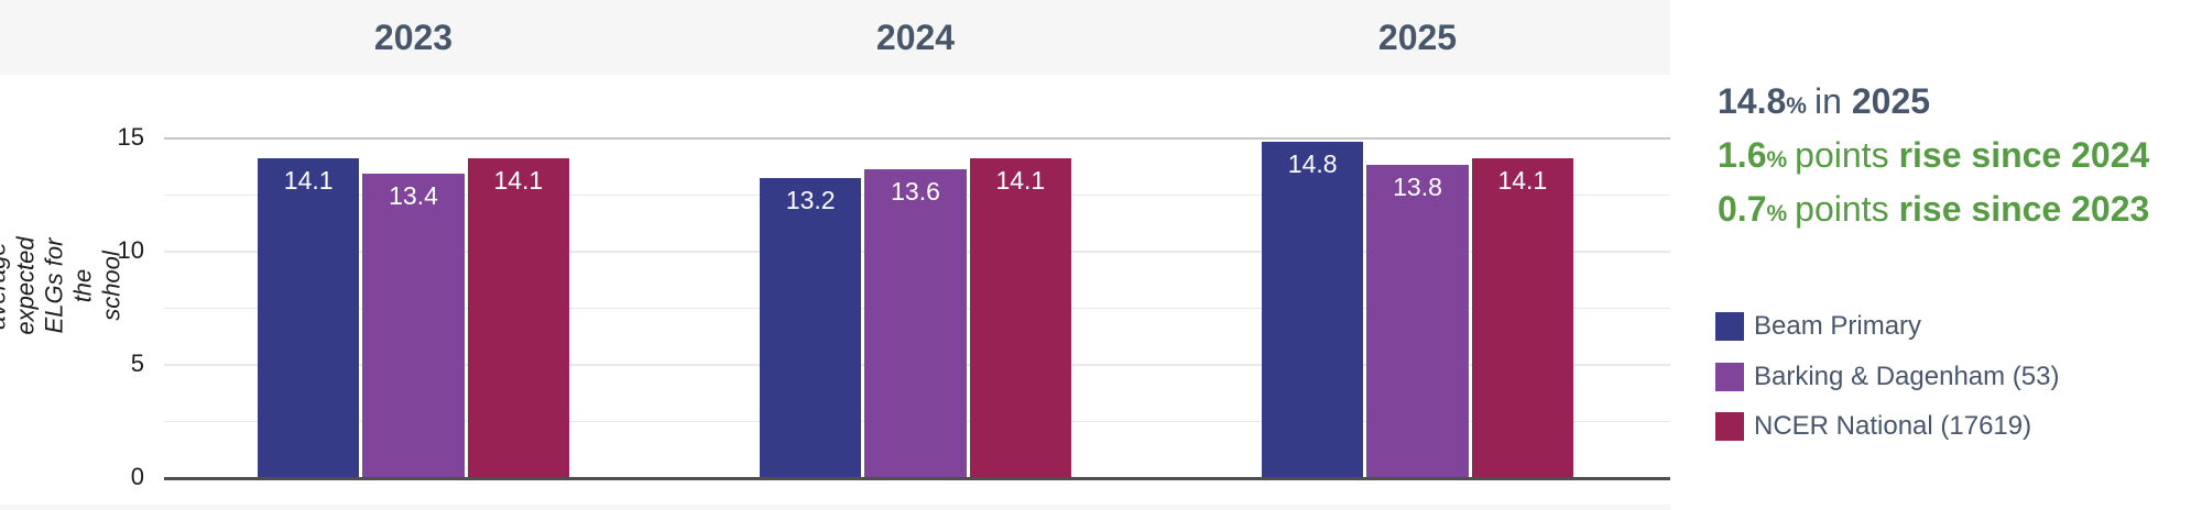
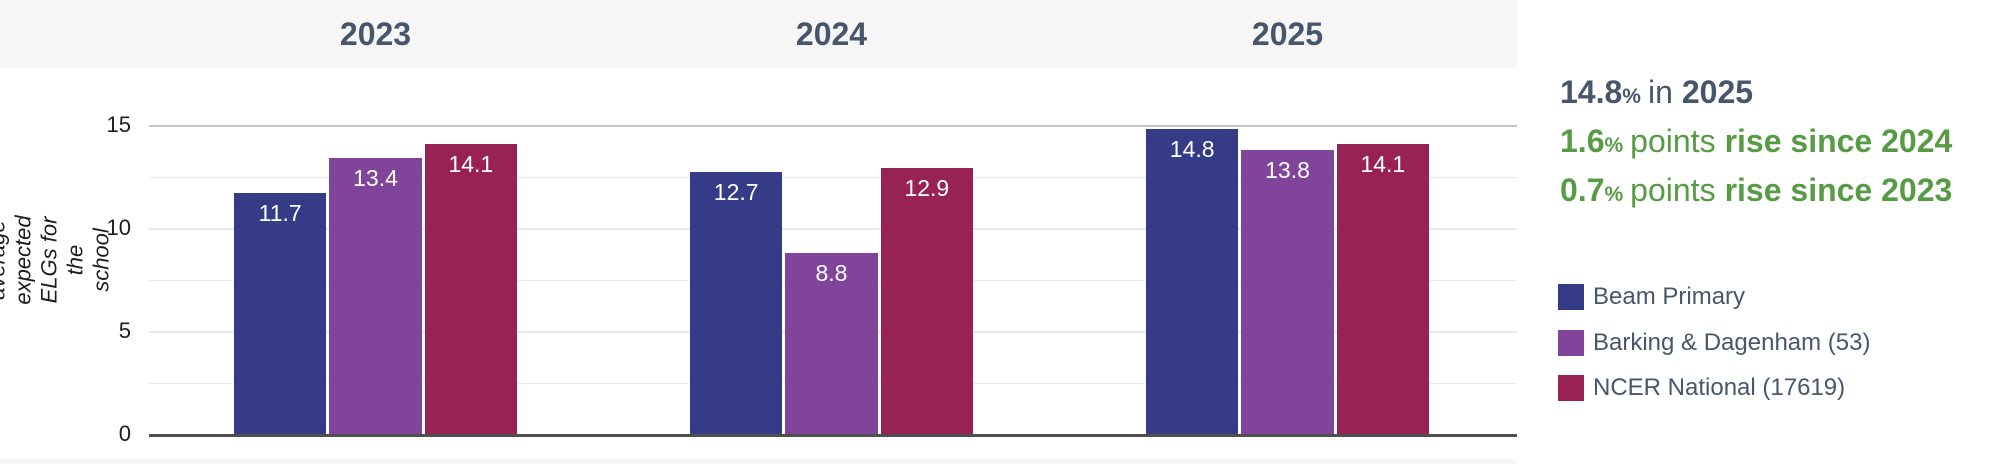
Beam Primary/2023: 14.1 -> 11.7
Beam Primary/2024: 13.2 -> 12.7
Barking & Dagenham (53)/2024: 13.6 -> 8.8
NCER National (17619)/2024: 14.1 -> 12.9
